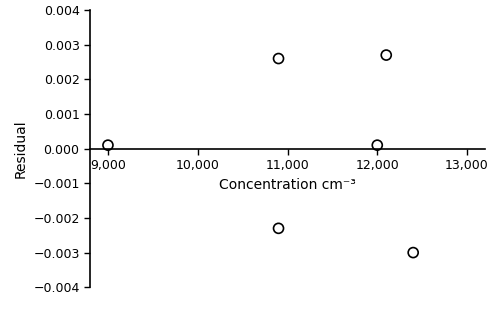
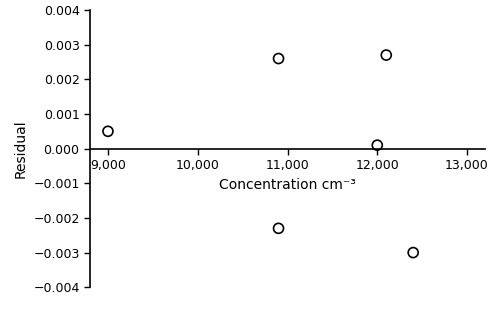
9,000: 0.0001 -> 0.0005
